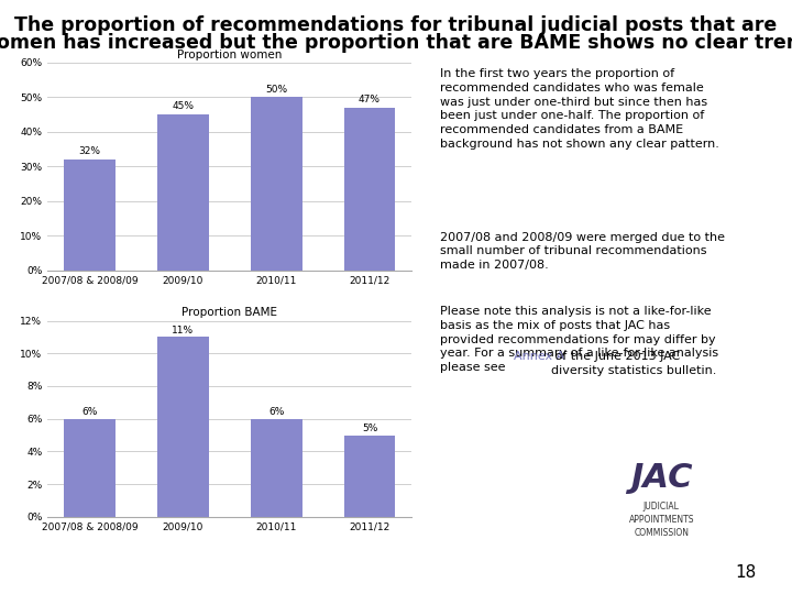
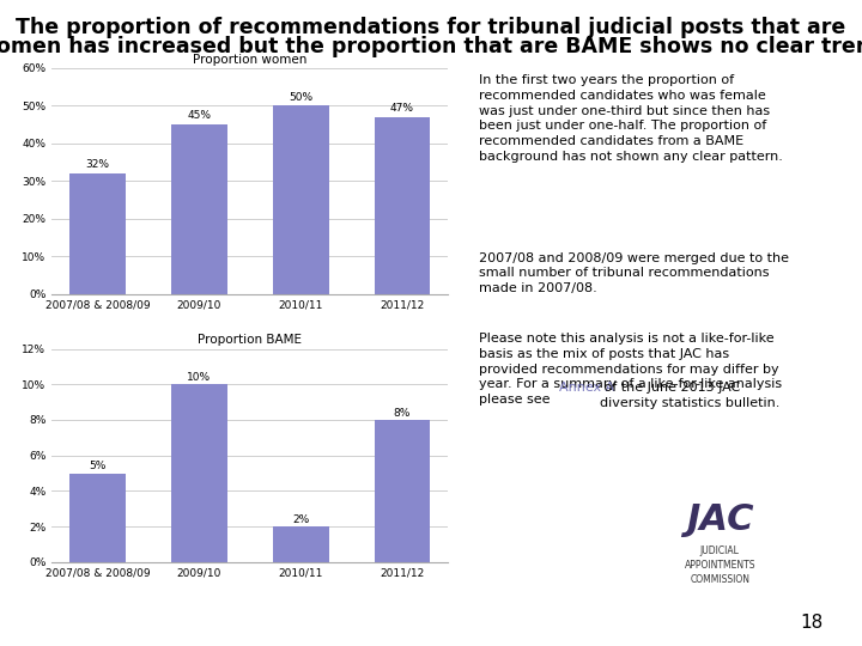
Proportion BAME/2007/08 & 2008/09: 6% -> 5%
Proportion BAME/2009/10: 11% -> 10%
Proportion BAME/2010/11: 6% -> 2%
Proportion BAME/2011/12: 5% -> 8%
